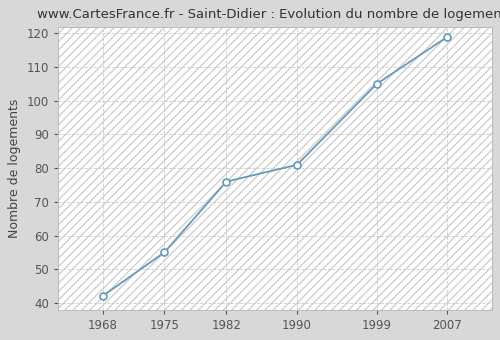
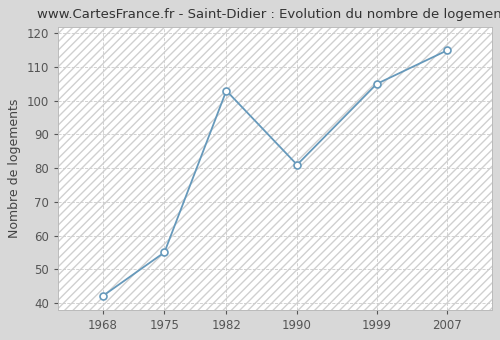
1982: 76 -> 103
2007: 119 -> 115
